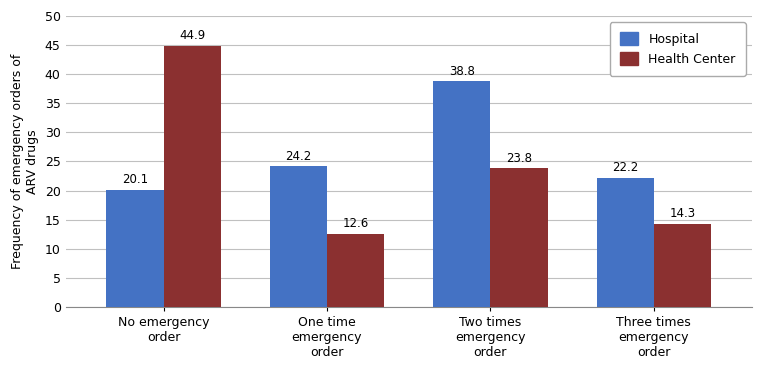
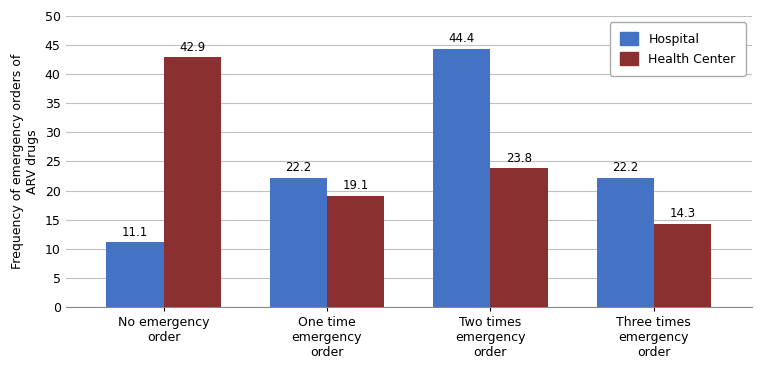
Hospital/No emergency order: 20.1 -> 11.1
Health Center/No emergency order: 44.9 -> 42.9
Hospital/One time emergency order: 24.2 -> 22.2
Health Center/One time emergency order: 12.6 -> 19.1
Hospital/Two times emergency order: 38.8 -> 44.4
